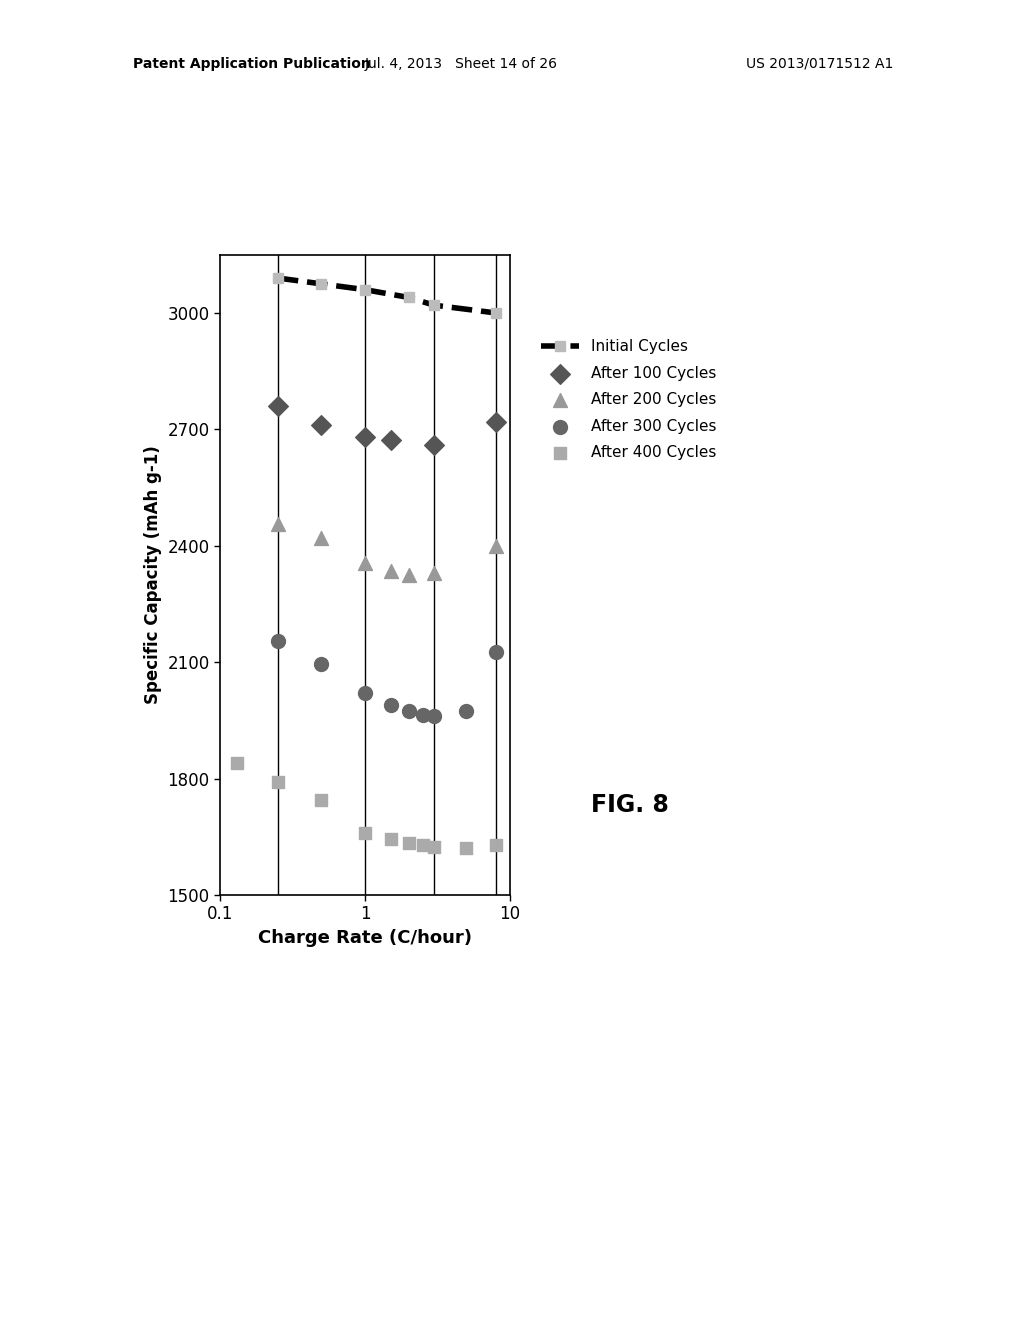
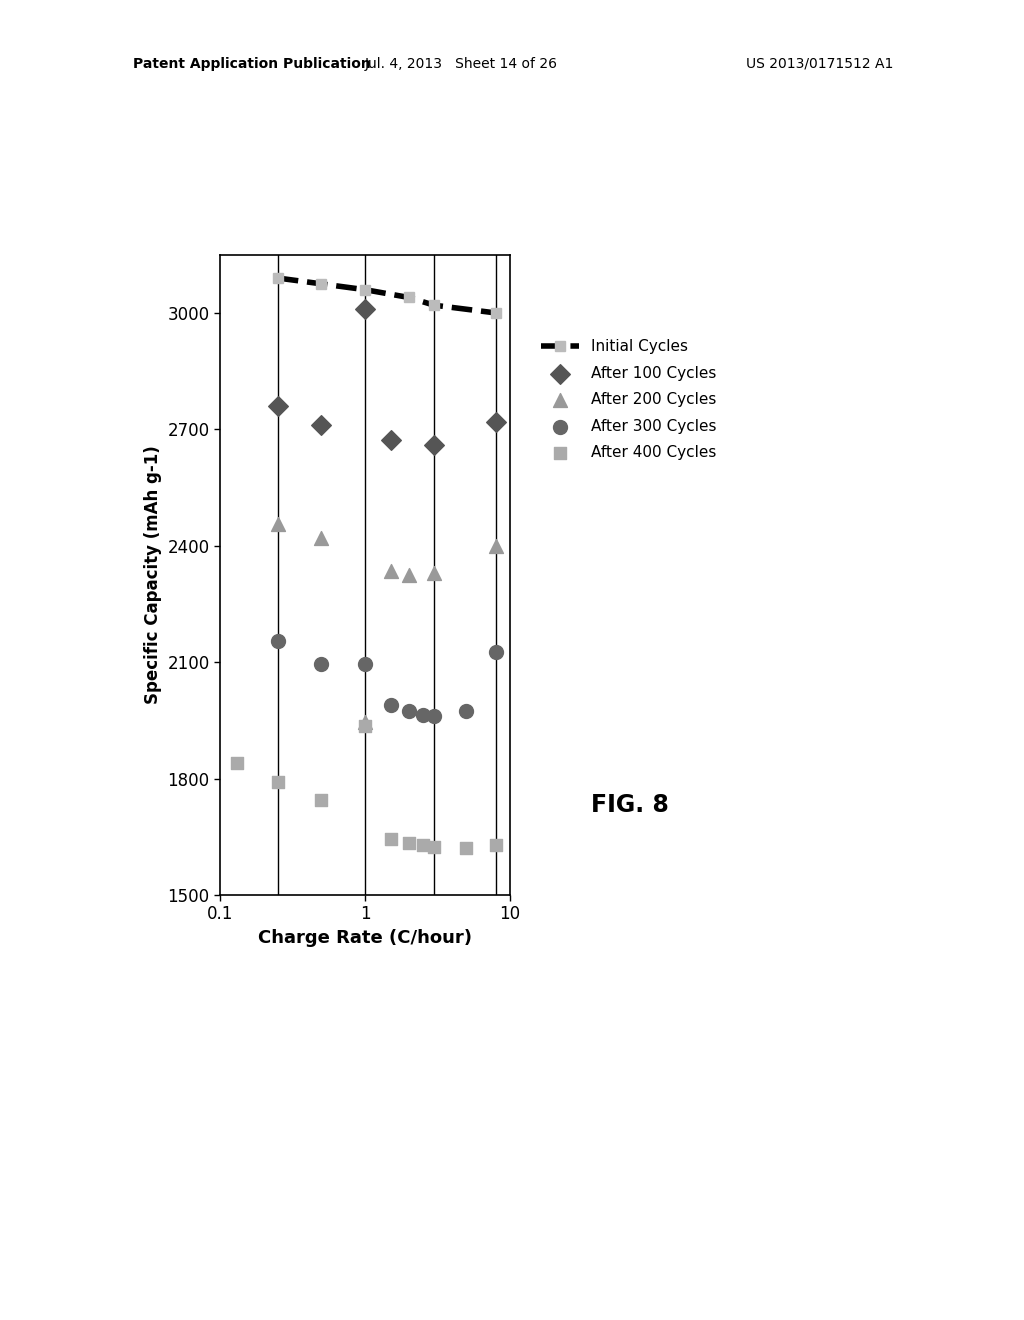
After 100 Cycles/1: 2680 -> 3010
After 200 Cycles/1: 2355 -> 1945
After 300 Cycles/1: 2020 -> 2095
After 400 Cycles/1: 1660 -> 1935
